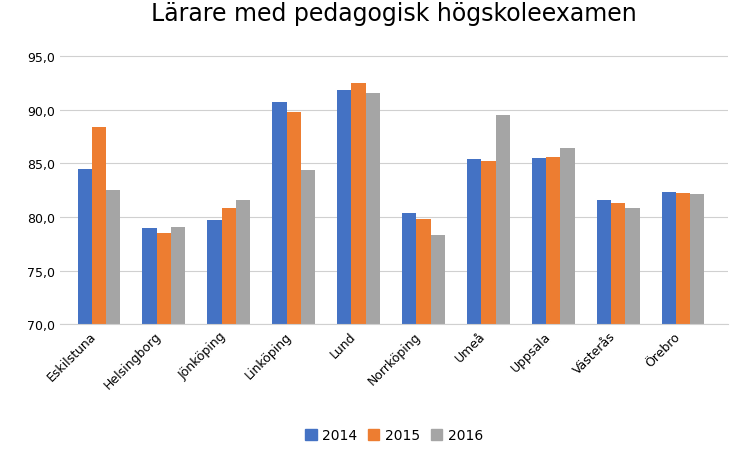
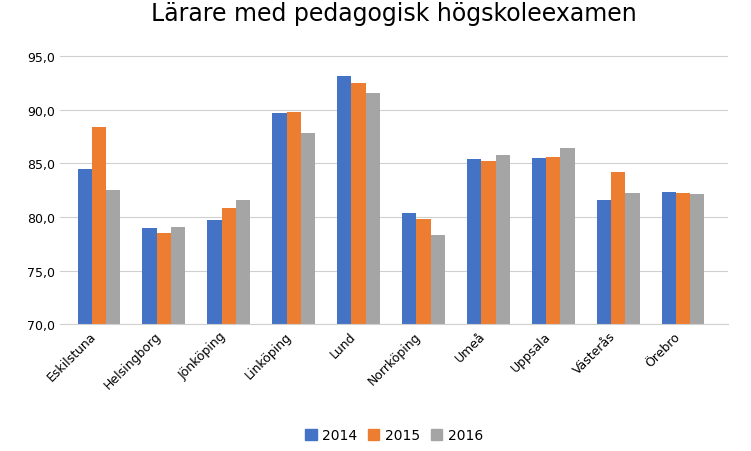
2014/Linköping: 90,7 -> 89,7
2016/Linköping: 84,4 -> 87,8
2014/Lund: 91,8 -> 93,1
2016/Umeå: 89,5 -> 85,8
2015/Västerås: 81,3 -> 84,2
2016/Västerås: 80,8 -> 82,2
